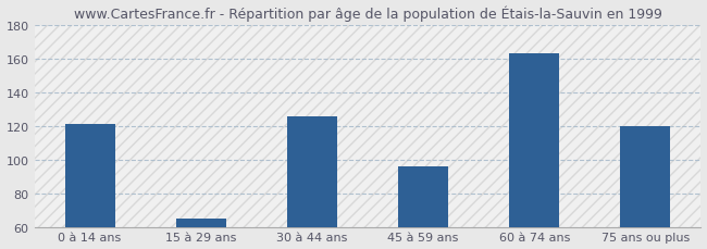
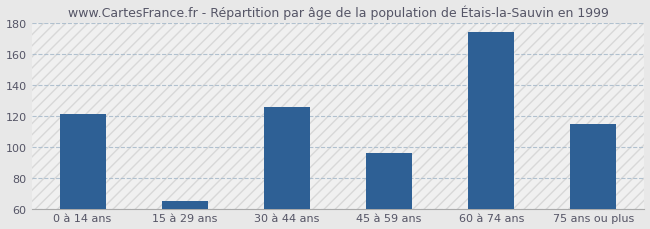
60 à 74 ans: 163 -> 174
75 ans ou plus: 120 -> 115
